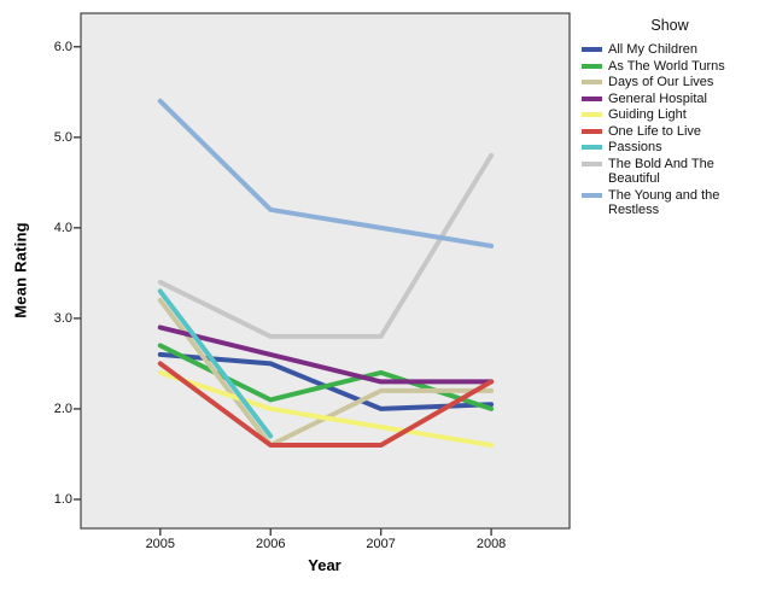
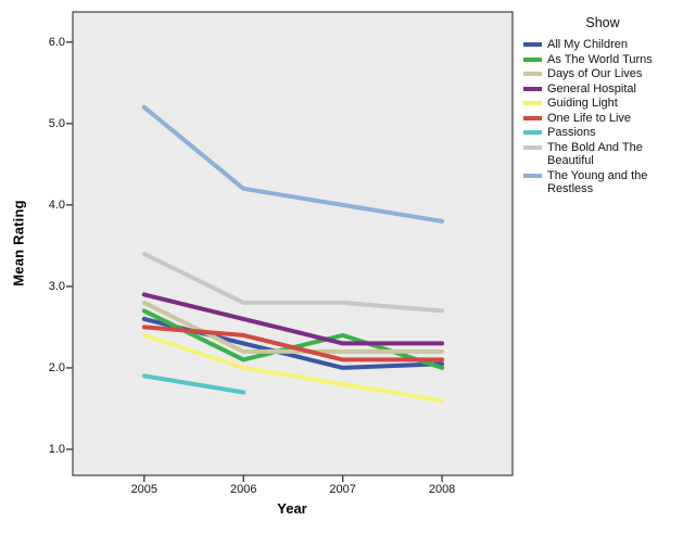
Days of Our Lives/2005: 3.2 -> 2.8
Passions/2005: 3.3 -> 1.9
The Young and the Restless/2005: 5.4 -> 5.2
All My Children/2006: 2.5 -> 2.3
Days of Our Lives/2006: 1.6 -> 2.2
One Life to Live/2006: 1.6 -> 2.4
One Life to Live/2007: 1.6 -> 2.1
One Life to Live/2008: 2.3 -> 2.1
The Bold And The Beautiful/2008: 4.8 -> 2.7
